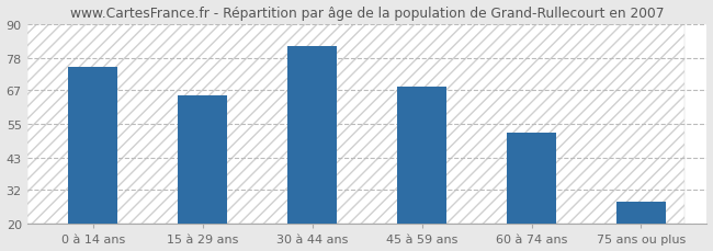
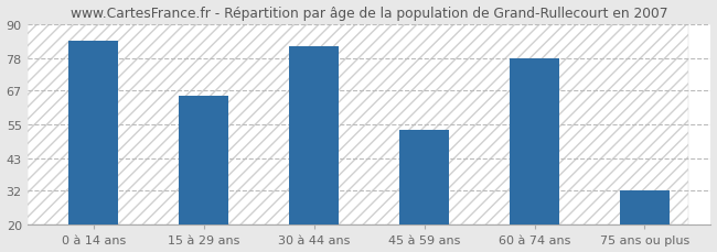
0 à 14 ans: 75 -> 84
45 à 59 ans: 68 -> 53
60 à 74 ans: 52 -> 78
75 ans ou plus: 28 -> 32
